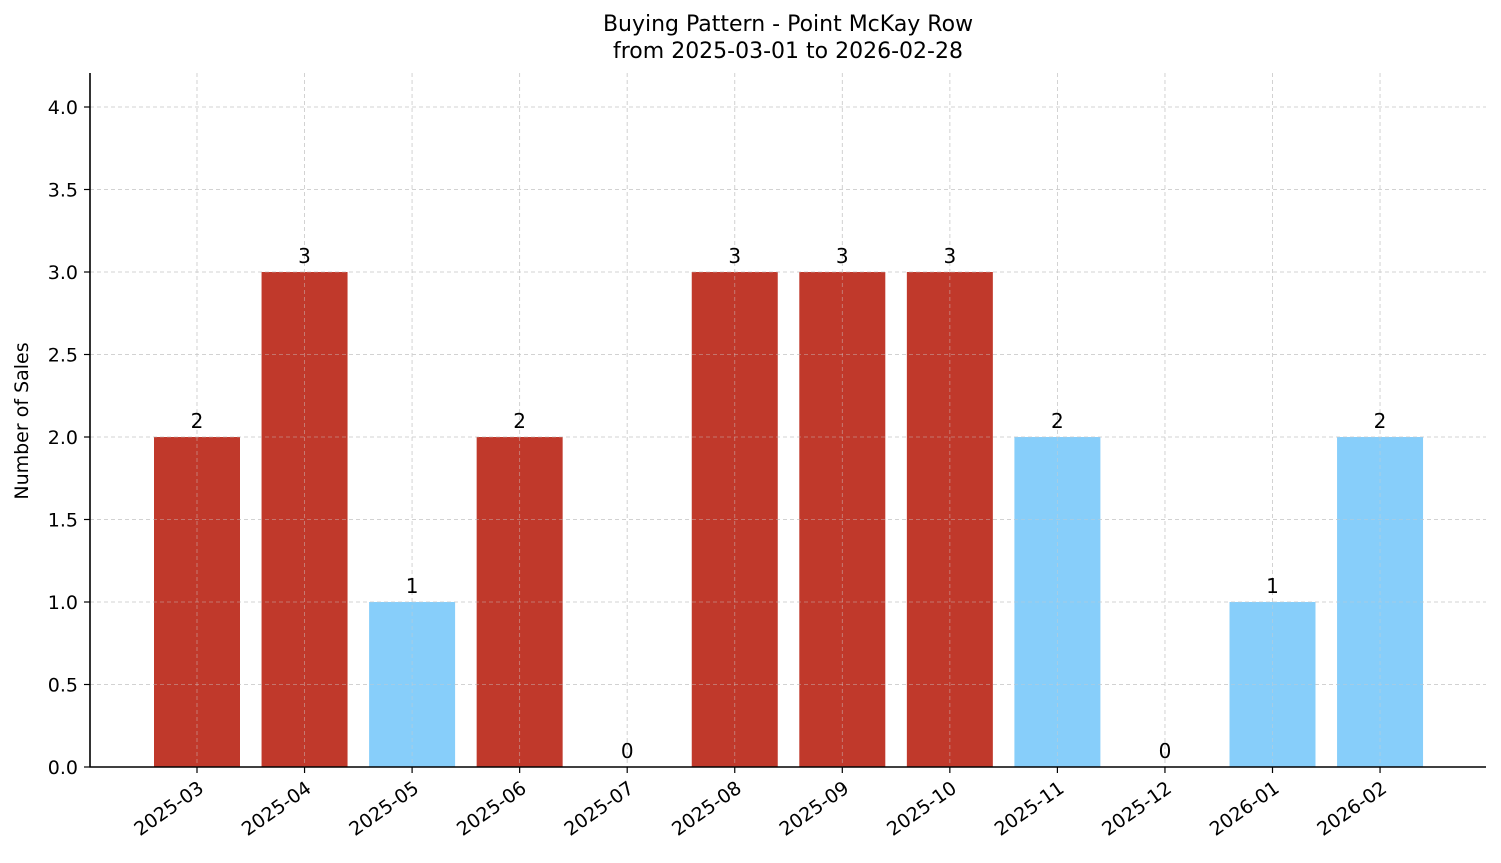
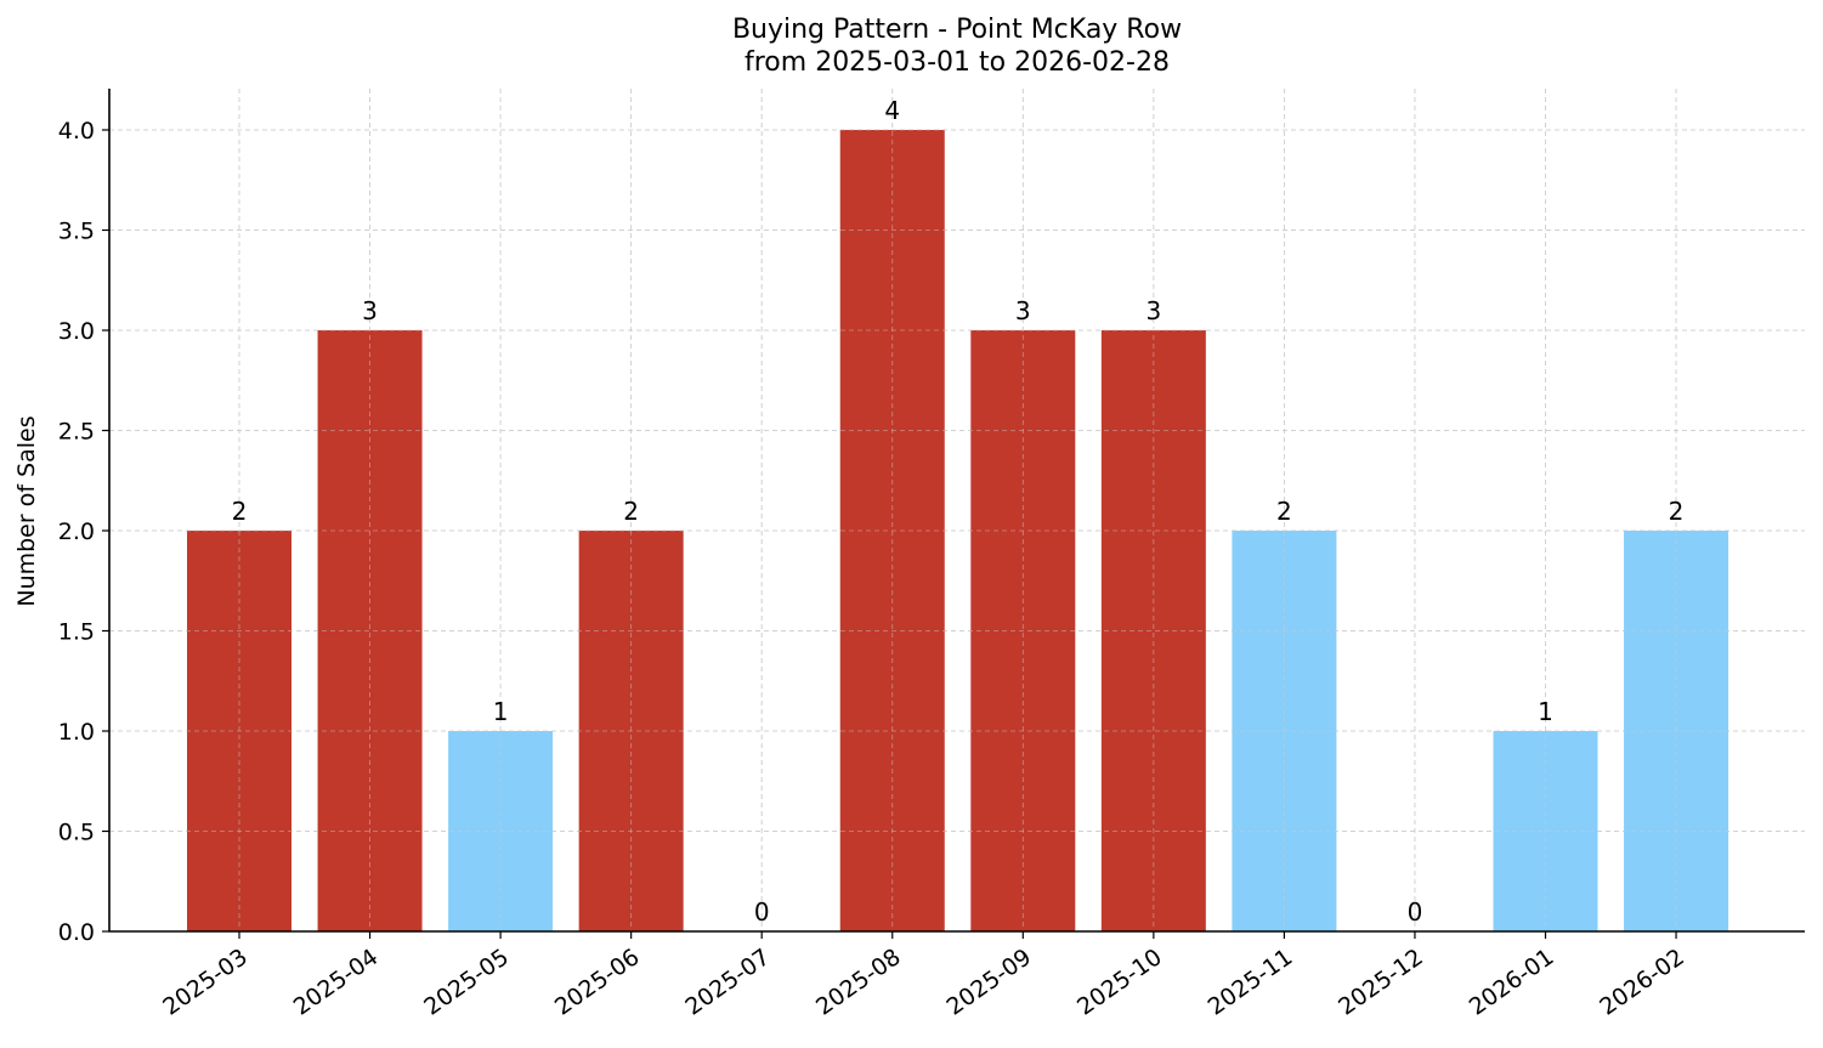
2025-08: 3 -> 4
